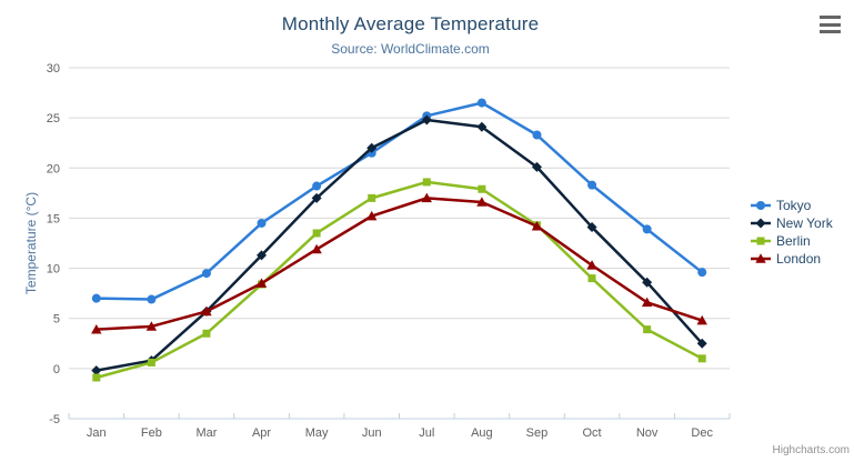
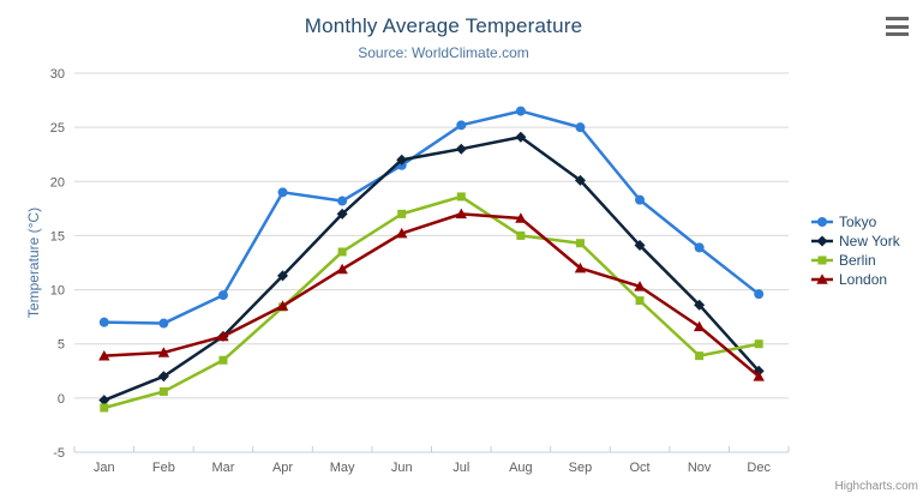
New York/Feb: 1 -> 2
Tokyo/Apr: 14 -> 19
New York/Jul: 25 -> 23
Berlin/Aug: 18 -> 15
Tokyo/Sep: 23 -> 25
London/Sep: 14 -> 12
Berlin/Dec: 1 -> 5
London/Dec: 5 -> 2
